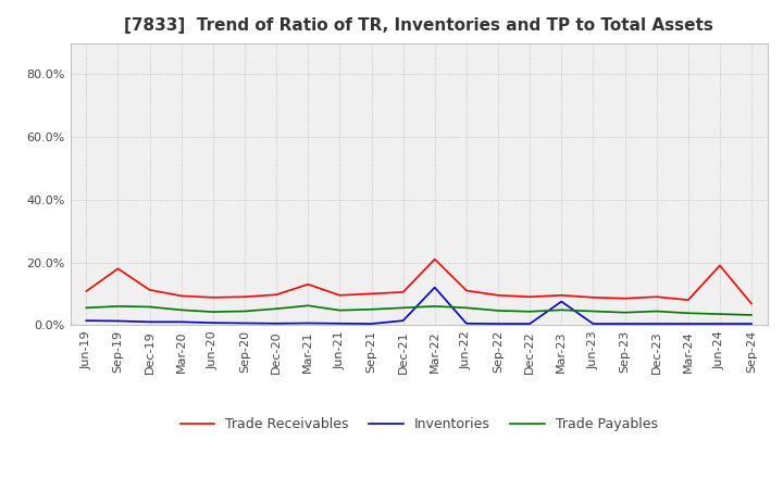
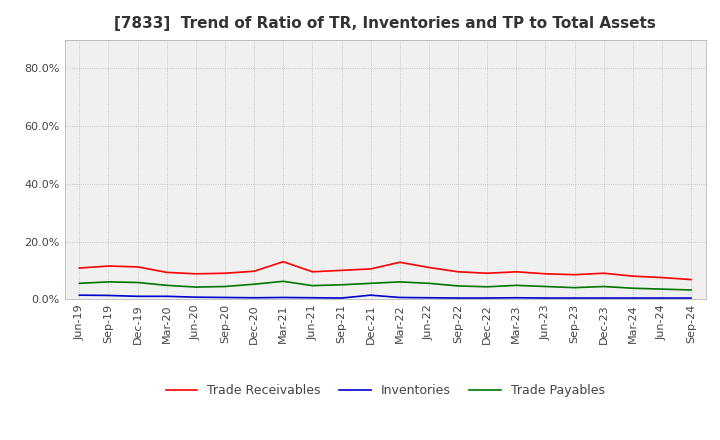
Trade Receivables/Sep-19: 18.0% -> 11.5%
Trade Receivables/Mar-22: 21.0% -> 12.8%
Inventories/Mar-22: 12.0% -> 0.6%
Inventories/Mar-23: 7.5% -> 0.5%
Trade Receivables/Jun-24: 19.0% -> 7.5%
